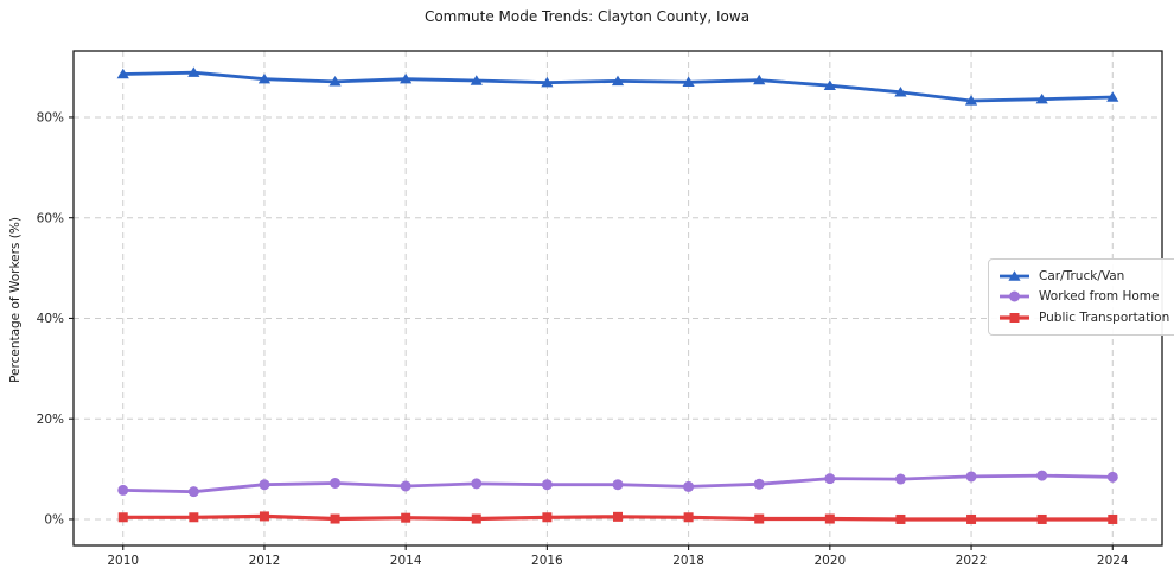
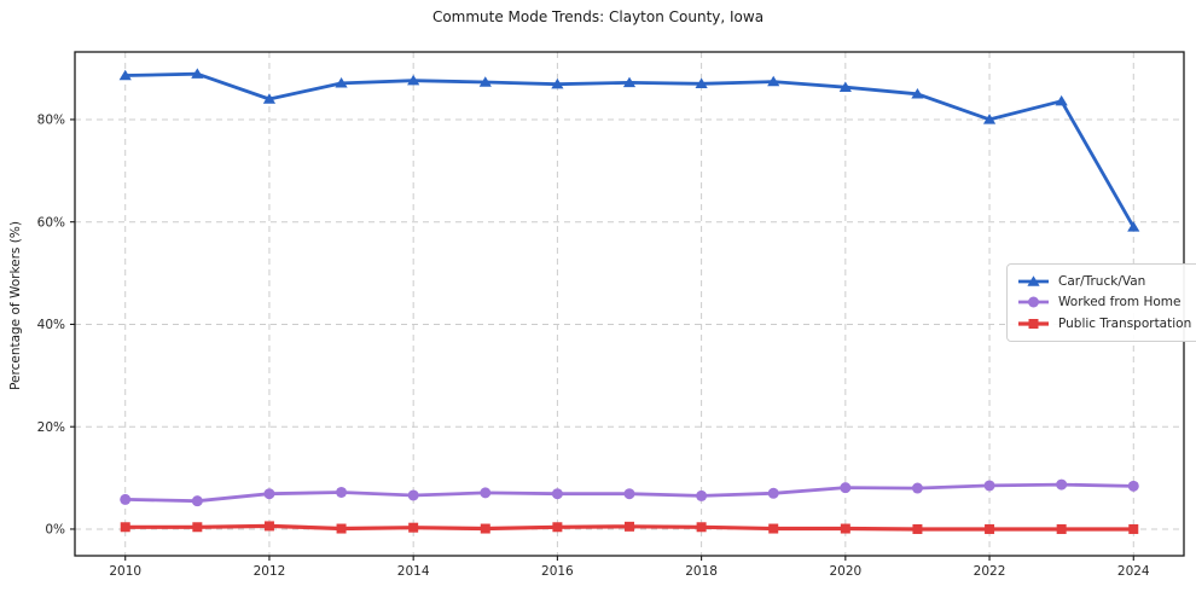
Car/Truck/Van/2012: 88% -> 84%
Car/Truck/Van/2022: 83% -> 80%
Car/Truck/Van/2024: 84% -> 59%
